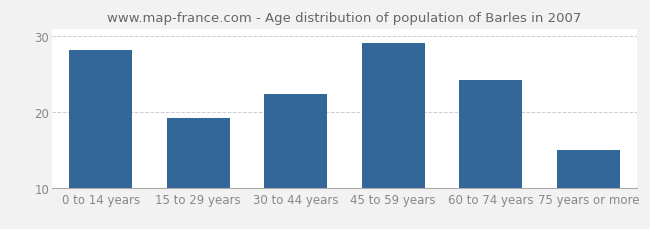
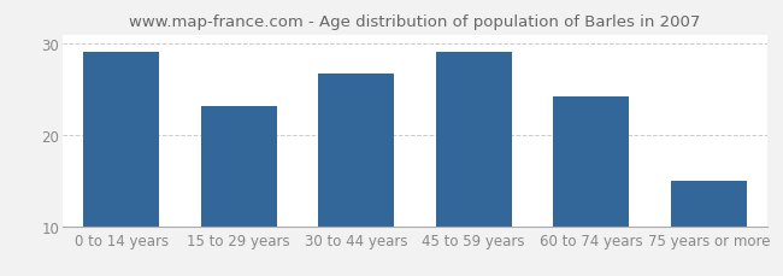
0 to 14 years: 28.2 -> 29.2
15 to 29 years: 19.2 -> 23.2
30 to 44 years: 22.4 -> 26.7
